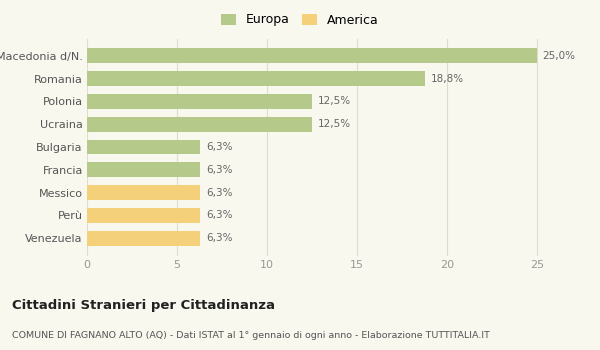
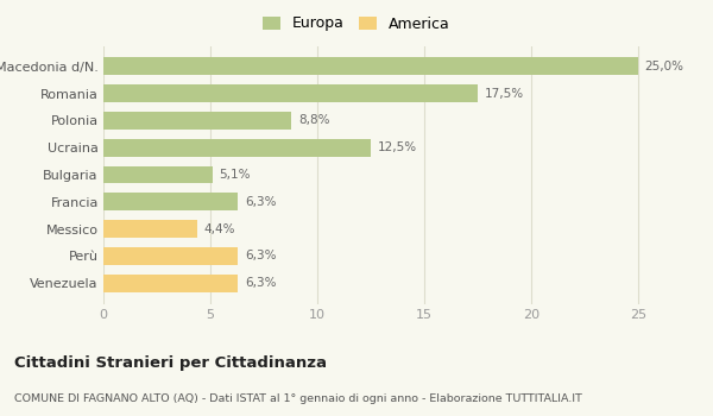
Romania: 18,8% -> 17,5%
Polonia: 12,5% -> 8,8%
Bulgaria: 6,3% -> 5,1%
Messico: 6,3% -> 4,4%
